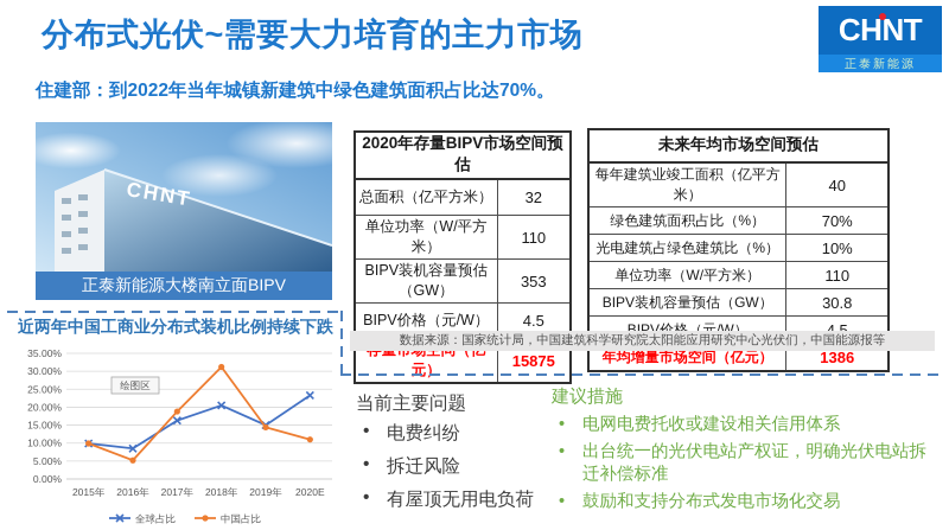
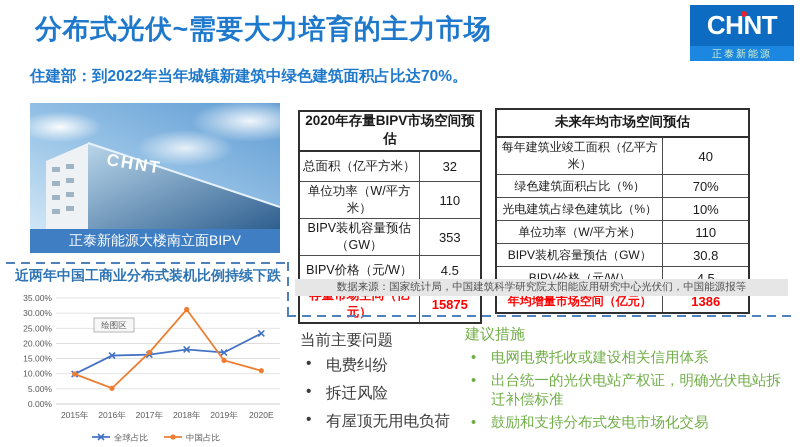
全球占比/2016年: 8% -> 16%
中国占比/2017年: 19% -> 17%
全球占比/2018年: 20% -> 18%
全球占比/2019年: 15% -> 17%
